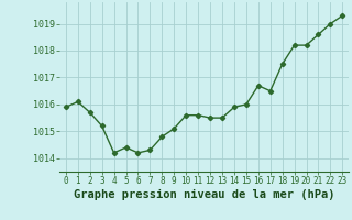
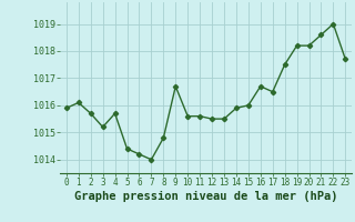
4: 1014.2 -> 1015.7
7: 1014.3 -> 1014.0
9: 1015.1 -> 1016.7
23: 1019.3 -> 1017.7
